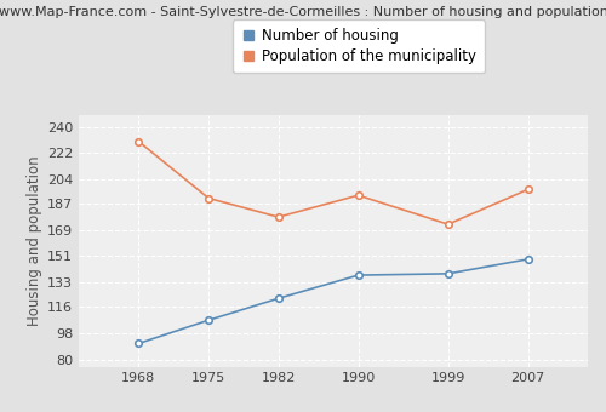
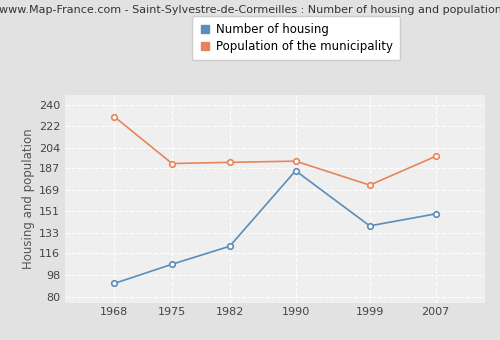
Population of the municipality/1982: 178 -> 192
Number of housing/1990: 138 -> 185
